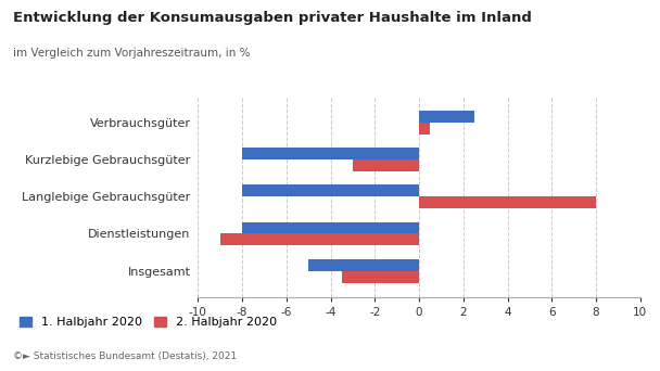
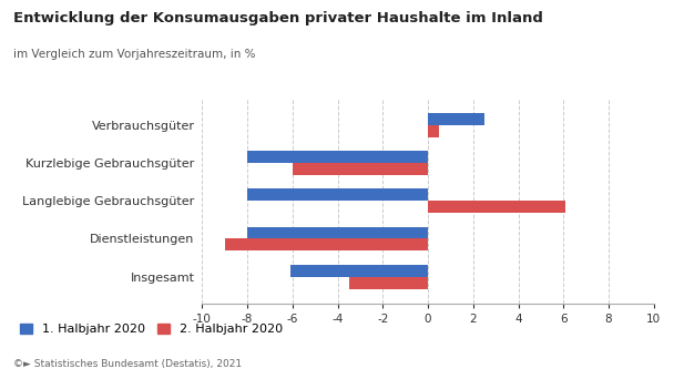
2. Halbjahr 2020/Kurzlebige Gebrauchsgüter: -3.0 -> -6.0
2. Halbjahr 2020/Langlebige Gebrauchsgüter: 8.0 -> 6.1
1. Halbjahr 2020/Insgesamt: -5.0 -> -6.1
